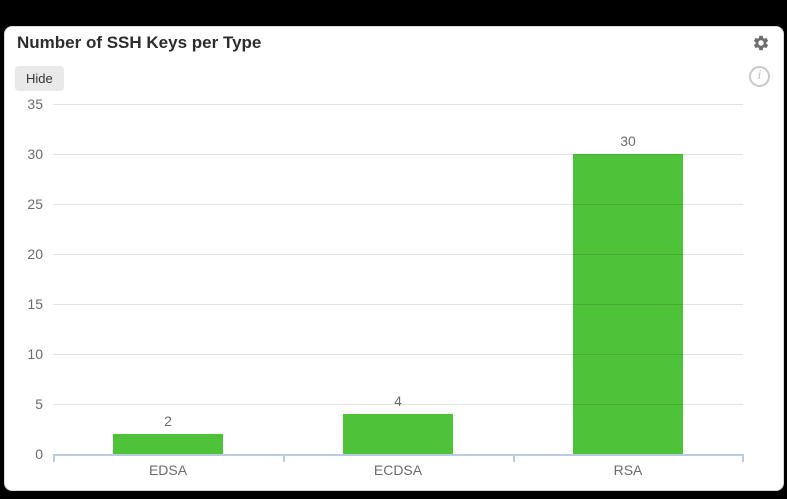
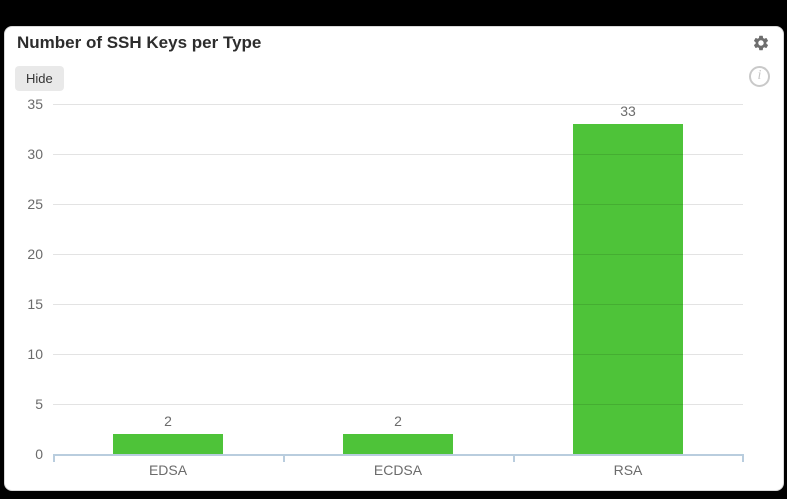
ECDSA: 4 -> 2
RSA: 30 -> 33
